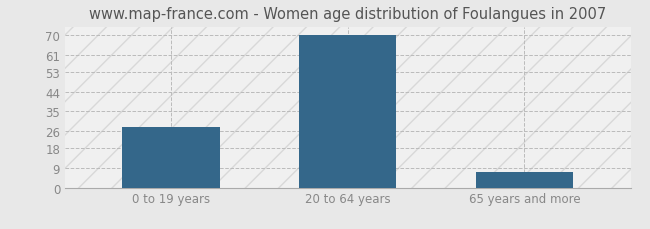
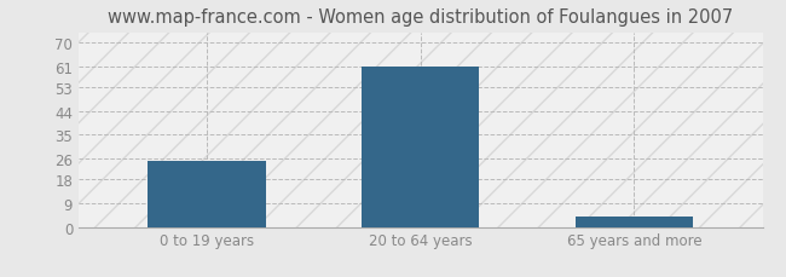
0 to 19 years: 28 -> 25
20 to 64 years: 70 -> 61
65 years and more: 7 -> 4
